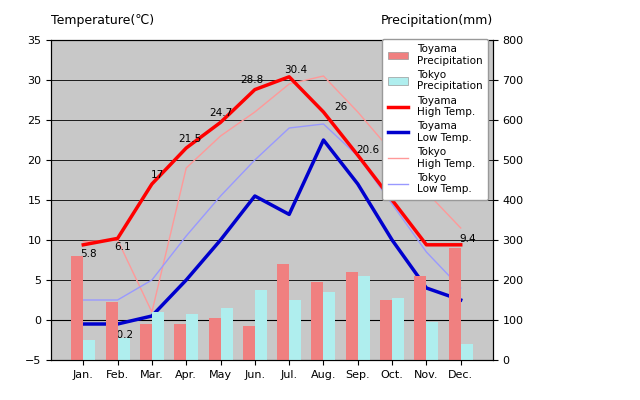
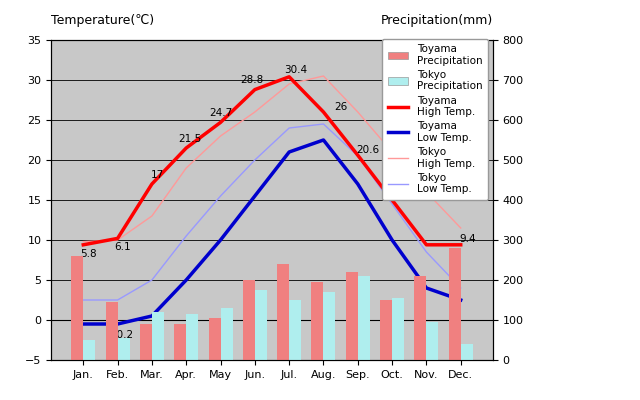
Tokyo High Temp./Mar.: 1.0 -> 13.0
Toyama Precipitation/Jun.: 85 -> 200
Toyama Low Temp./Jul.: 13.2 -> 21.0
